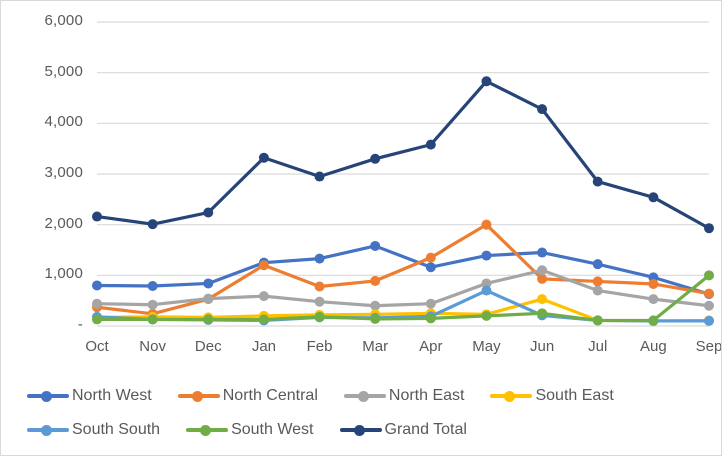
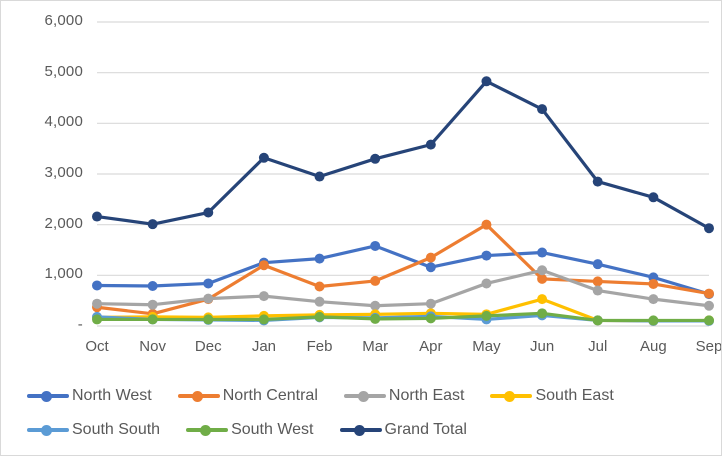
South South/May: 700 -> 100
South West/Sep: 1000 -> 100
